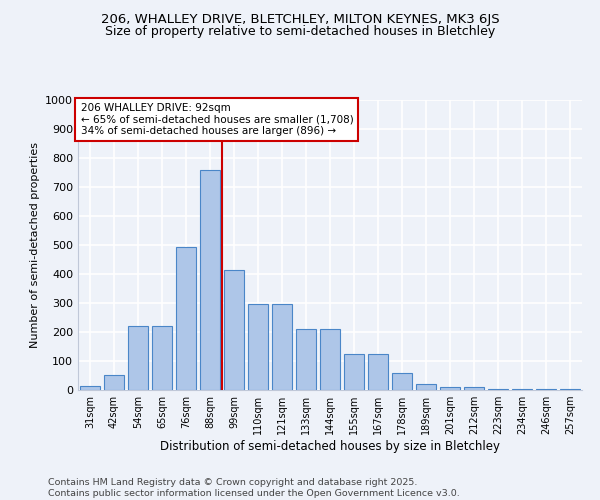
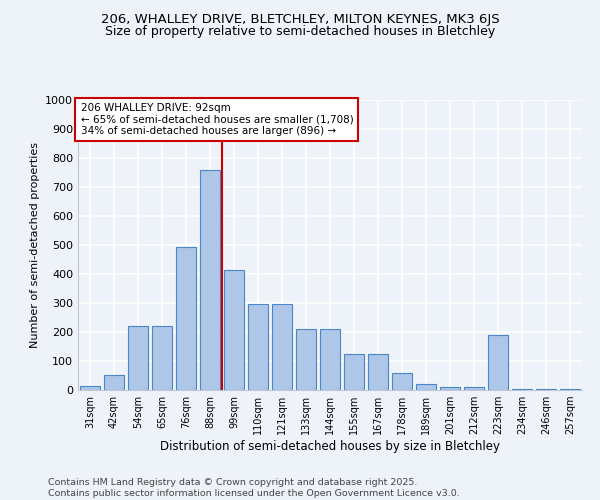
223sqm: 5 -> 190
